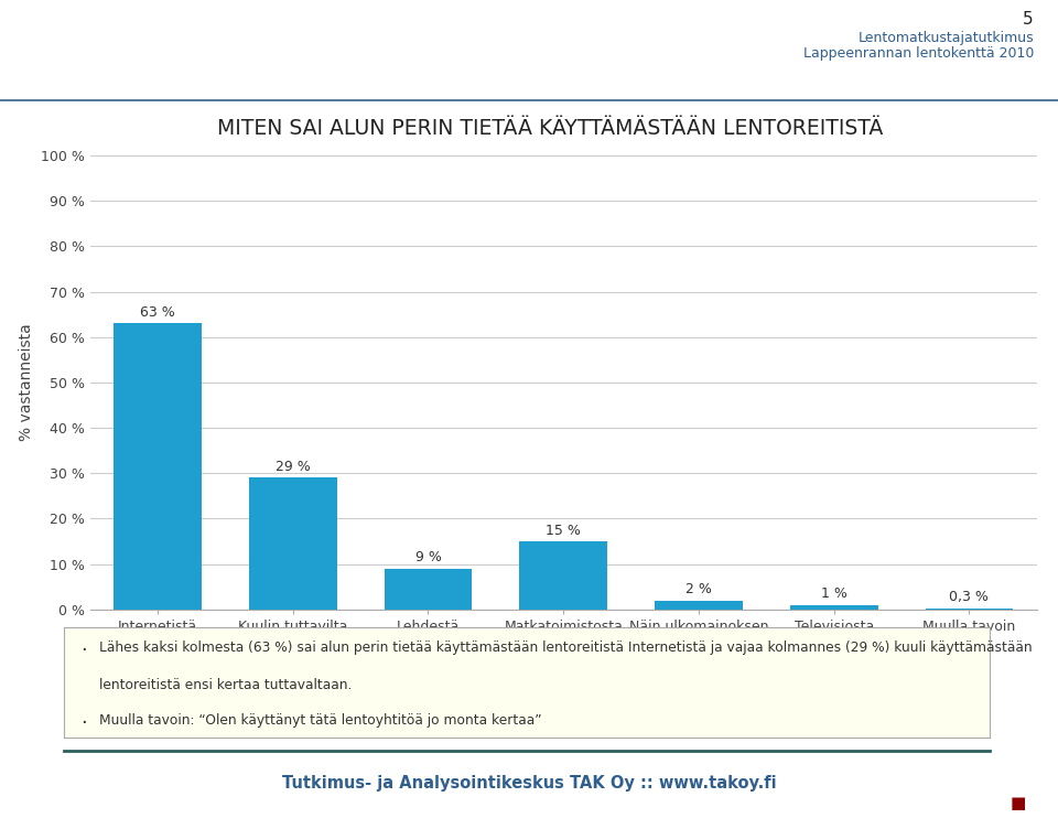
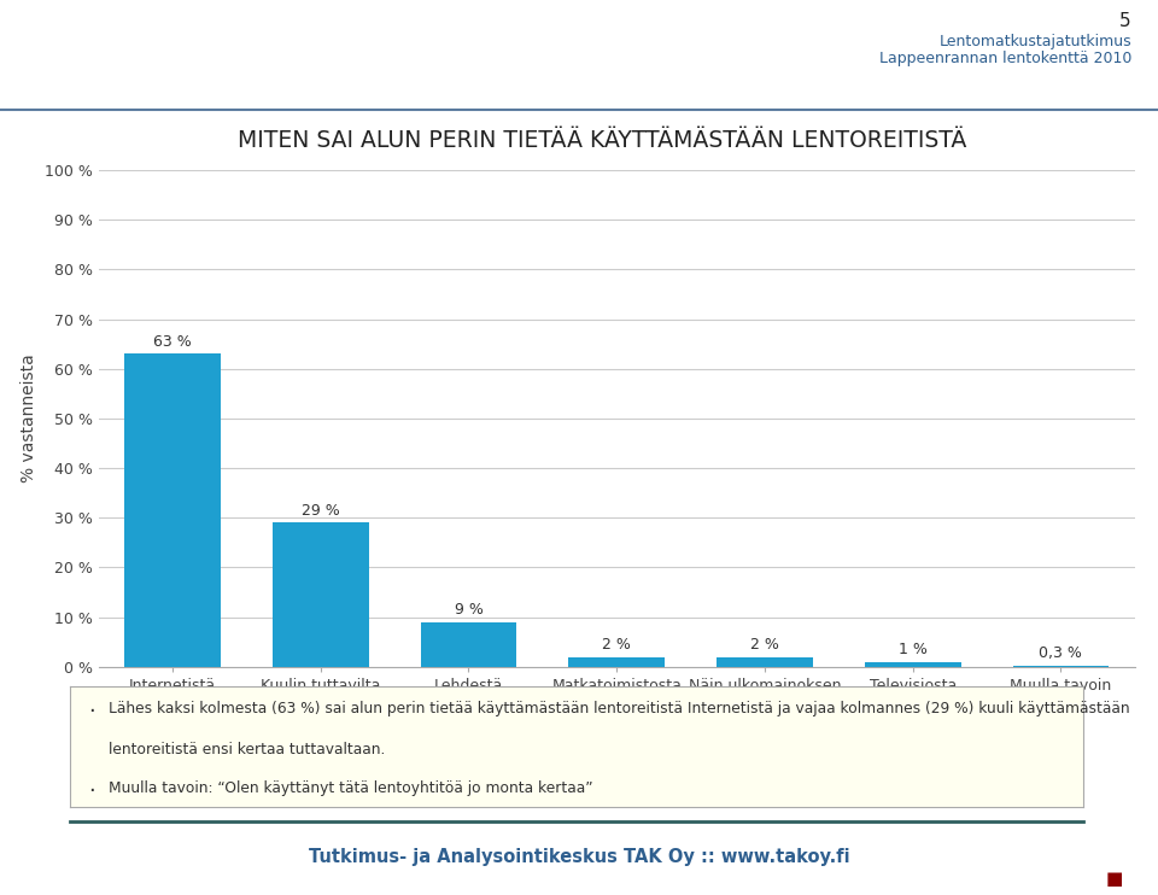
Matkatoimistosta: 15 -> 2
